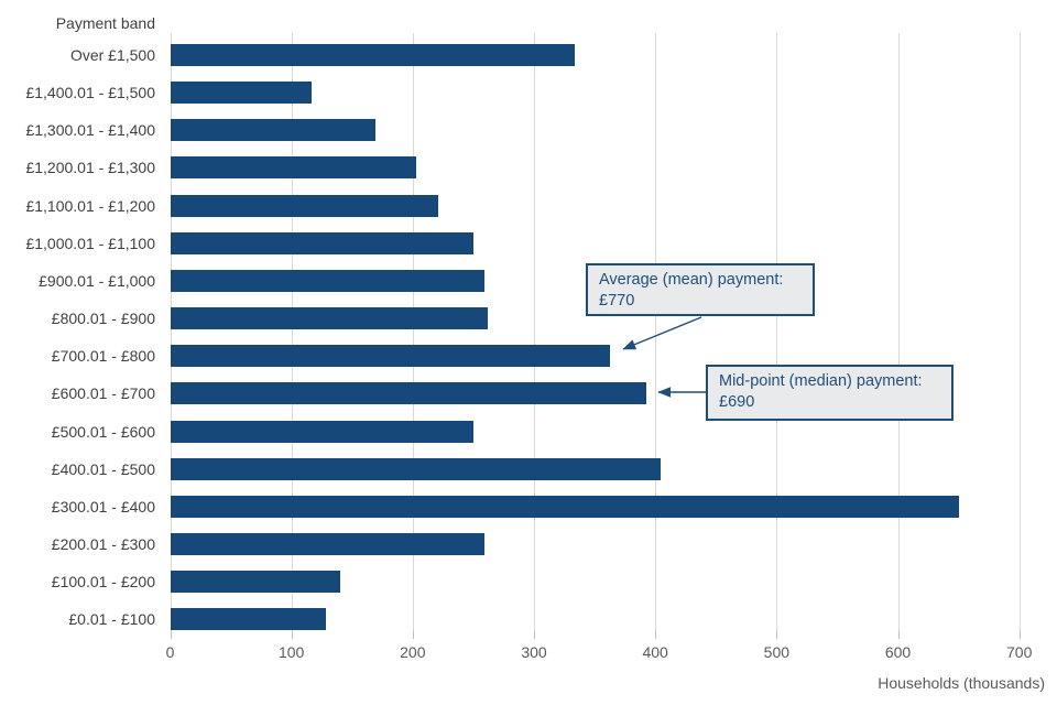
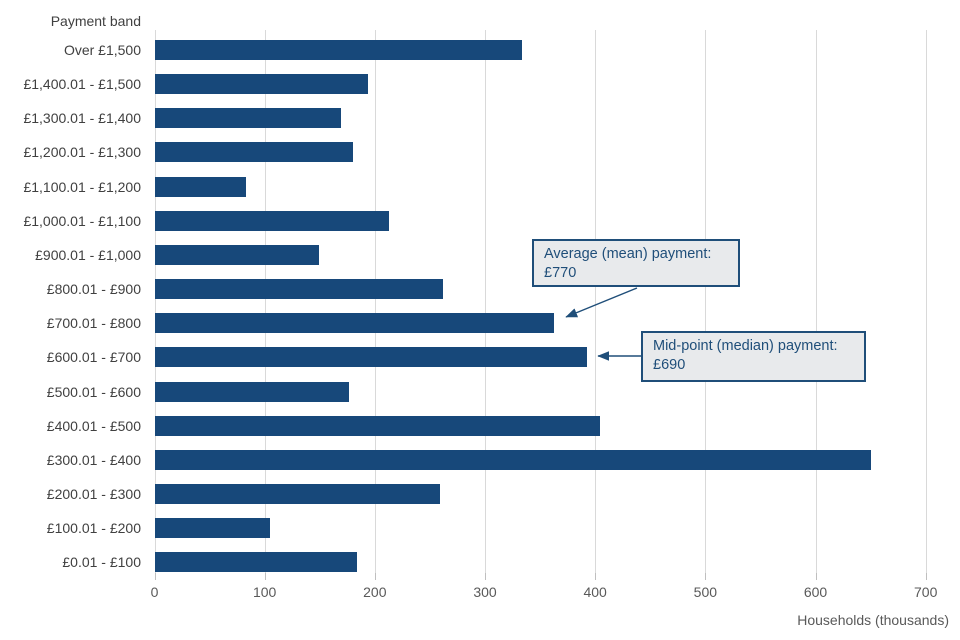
£1,400.01 - £1,500: 116 -> 193
£1,200.01 - £1,300: 202 -> 180
£1,100.01 - £1,200: 221 -> 83
£1,000.01 - £1,100: 250 -> 212
£900.01 - £1,000: 259 -> 149
£500.01 - £600: 250 -> 176
£100.01 - £200: 140 -> 104
£0.01 - £100: 128 -> 183
